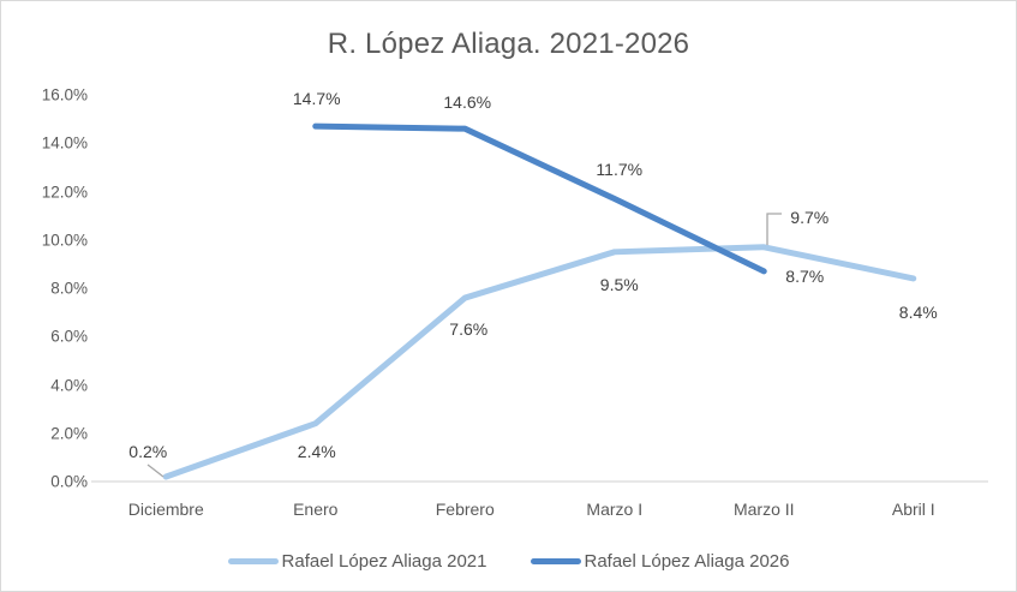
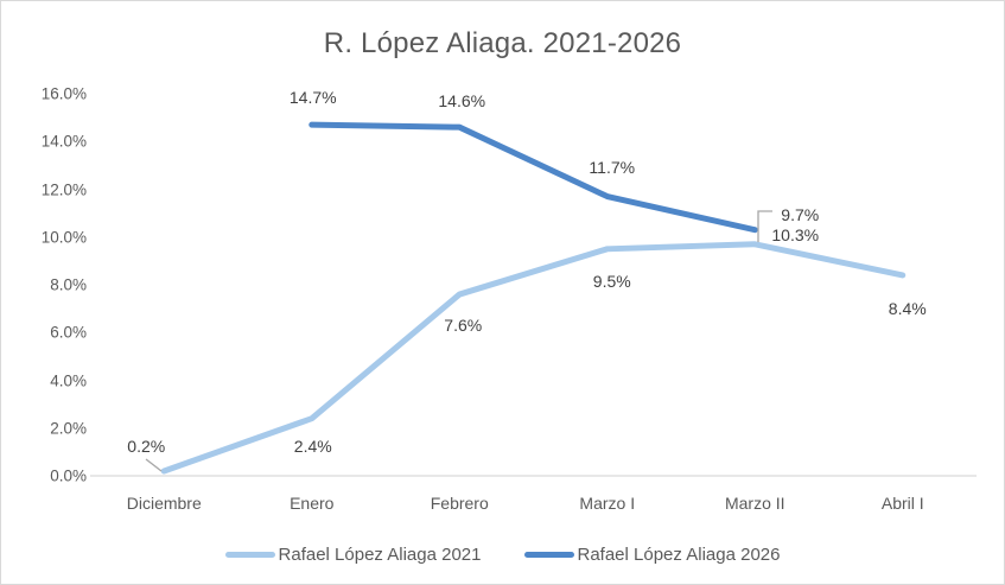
Rafael López Aliaga 2026/Marzo II: 8.7% -> 10.3%
